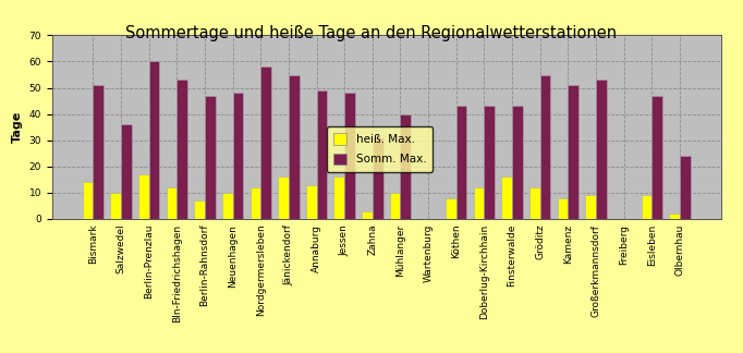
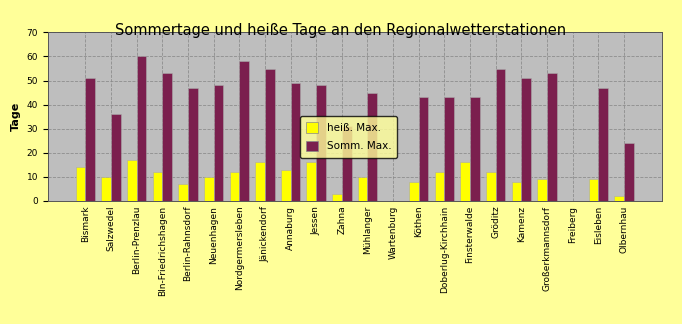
Somm. Max./Mühlanger: 40 -> 45
